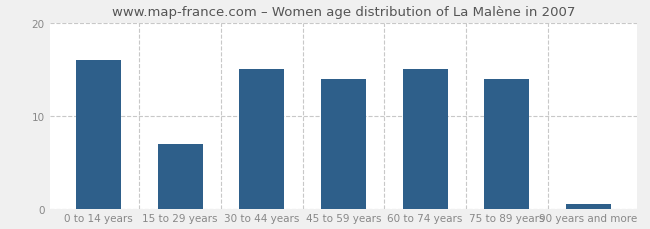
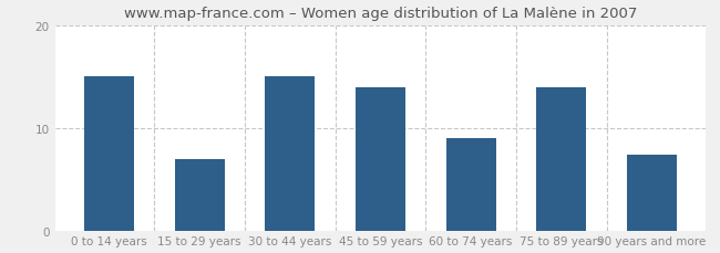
0 to 14 years: 16.0 -> 15.0
60 to 74 years: 15.0 -> 9.0
90 years and more: 0.5 -> 7.4
